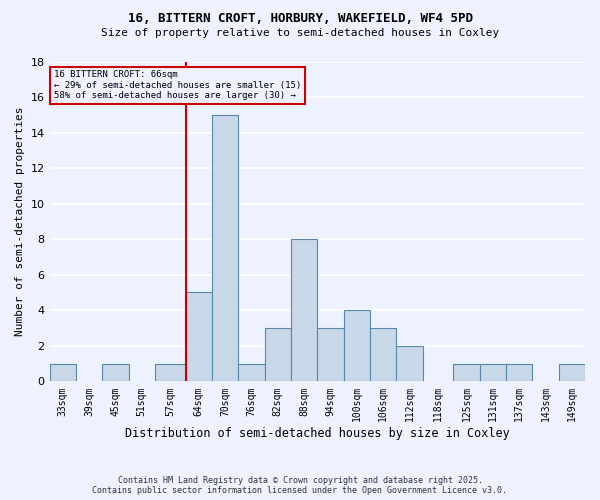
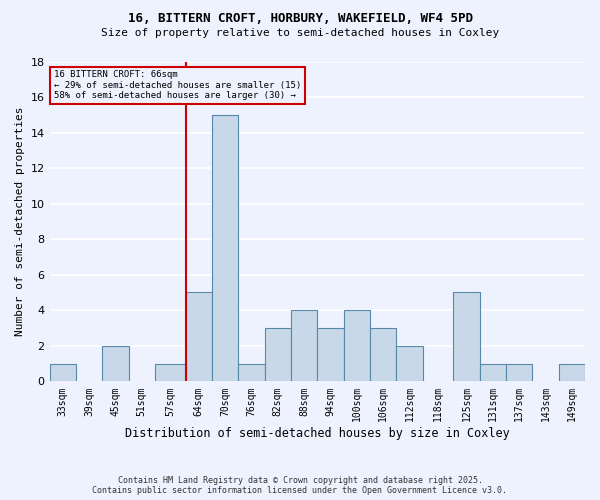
45sqm: 1 -> 2
88sqm: 8 -> 4
125sqm: 1 -> 5
